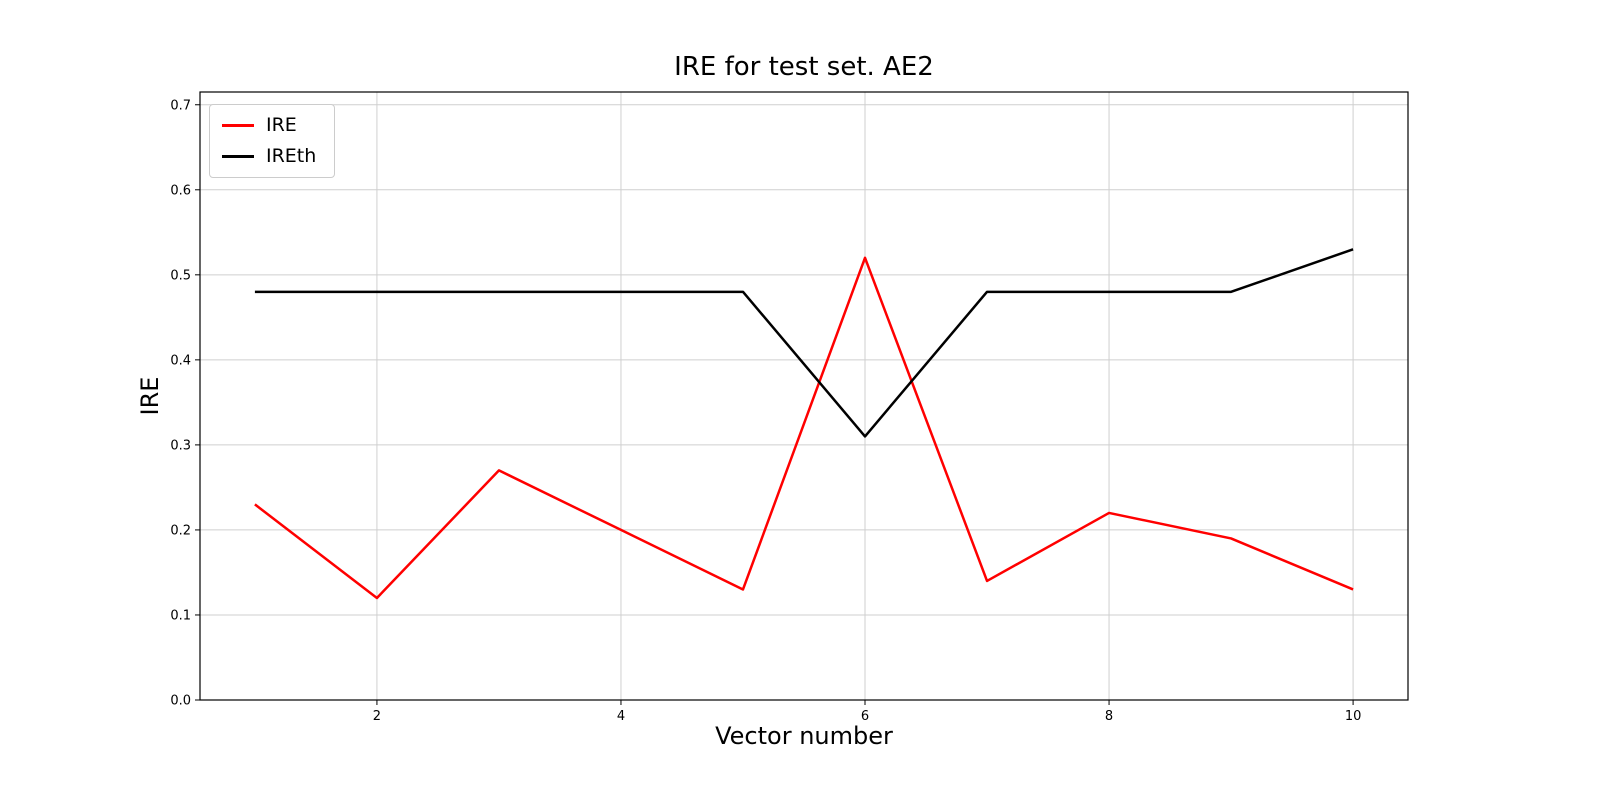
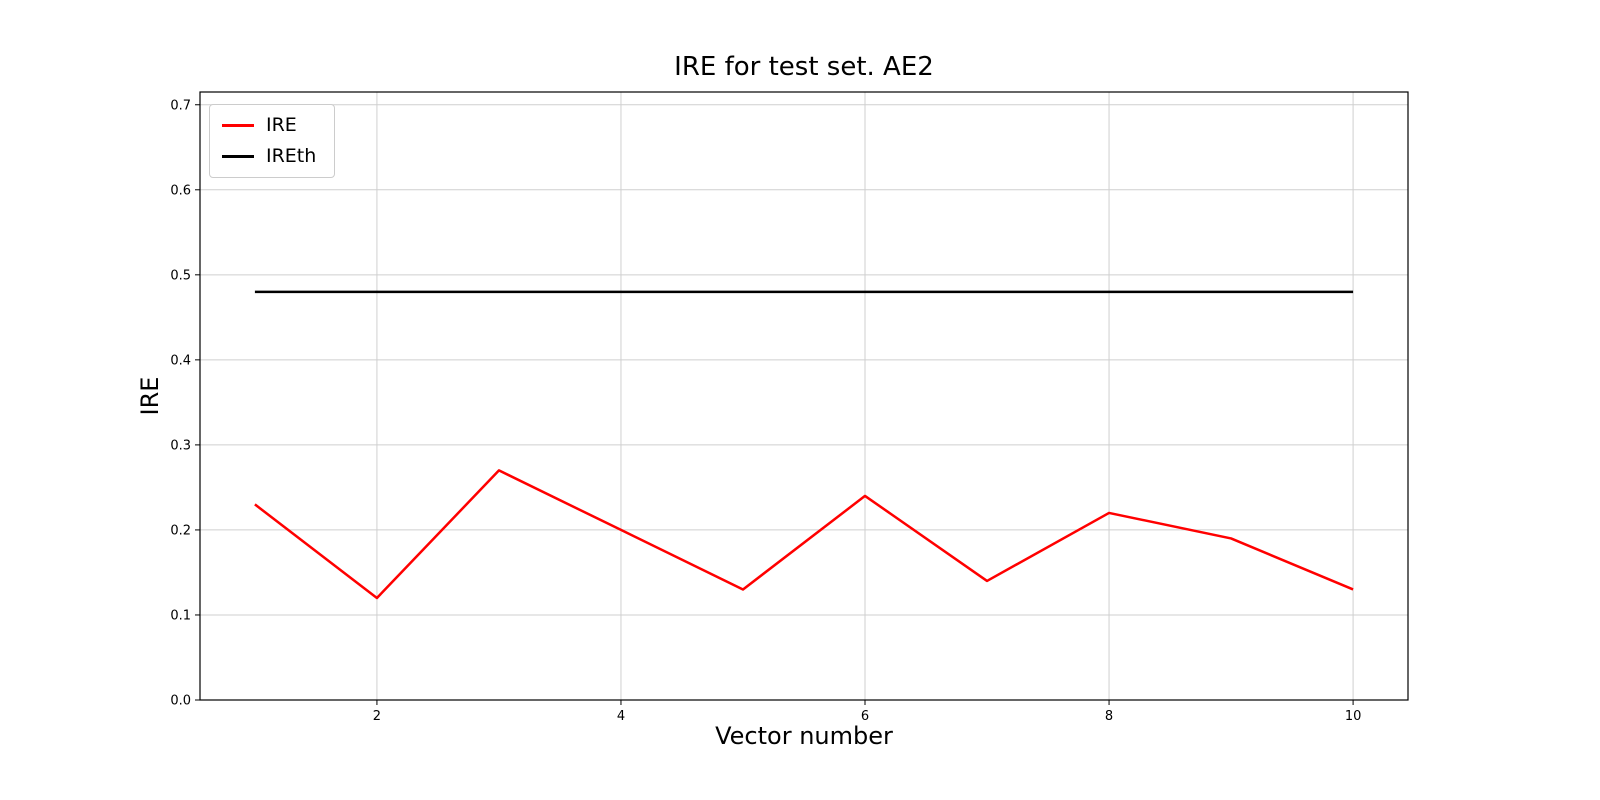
IRE/6: 0.52 -> 0.24
IREth/6: 0.31 -> 0.48
IREth/10: 0.53 -> 0.48
